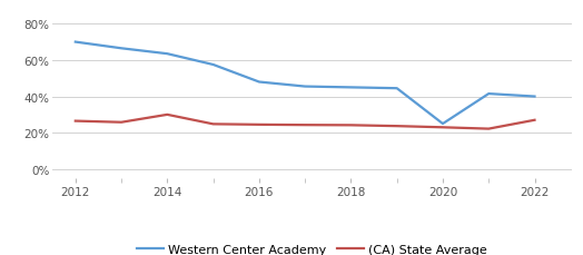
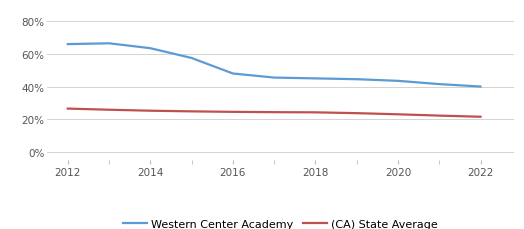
Western Center Academy/2012: 70% -> 66%
(CA) State Average/2014: 30% -> 25%
Western Center Academy/2020: 25% -> 43%
(CA) State Average/2022: 27% -> 21%
